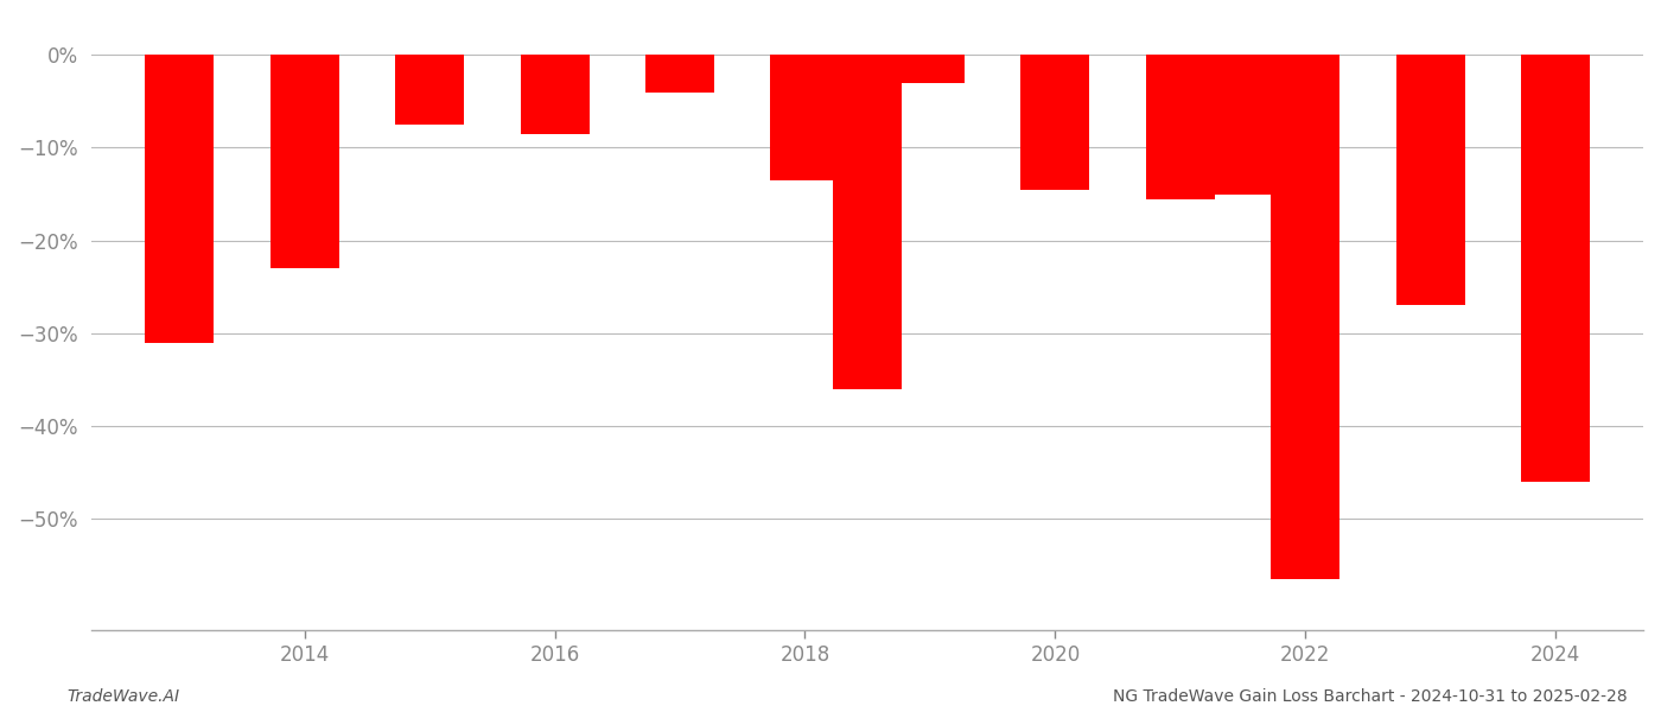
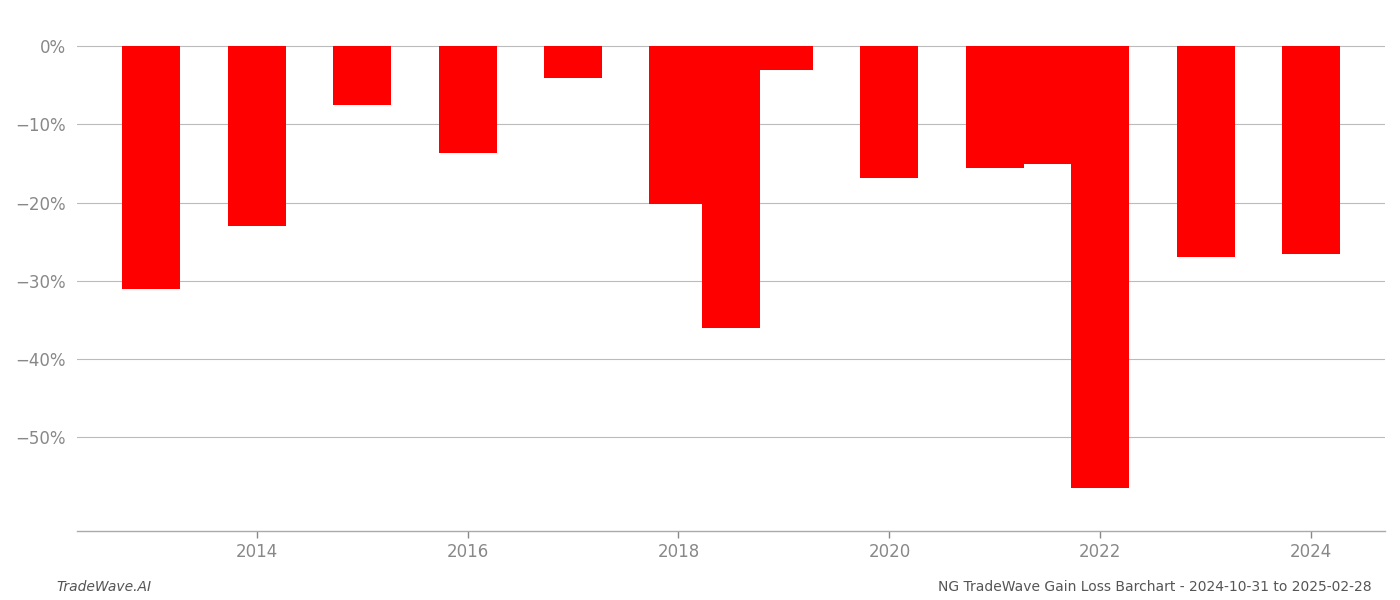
2016: -8.5% -> -13.6%
2018: -13.5% -> -20.2%
2020: -14.5% -> -16.8%
2024: -46.0% -> -26.6%
